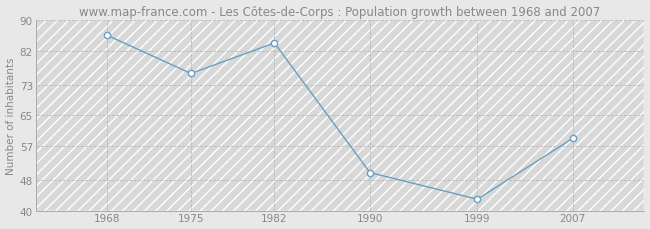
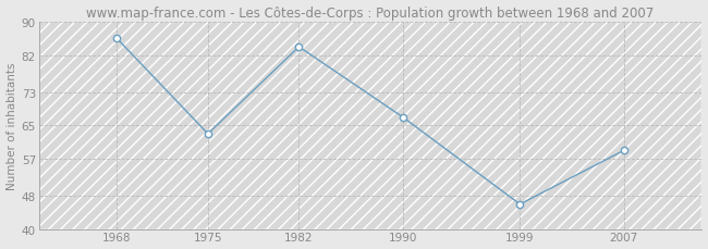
1975: 76 -> 63
1990: 50 -> 67
1999: 43 -> 46
